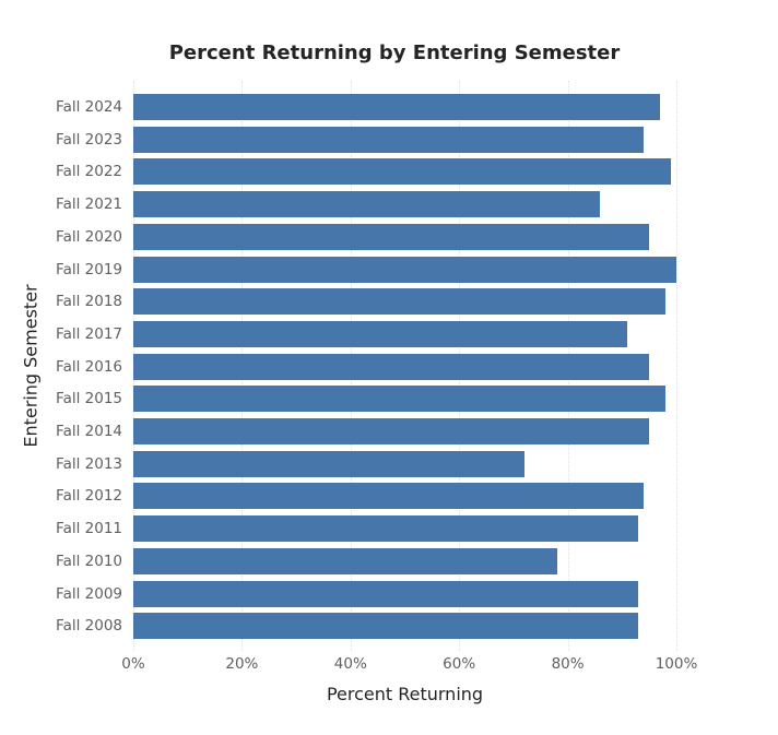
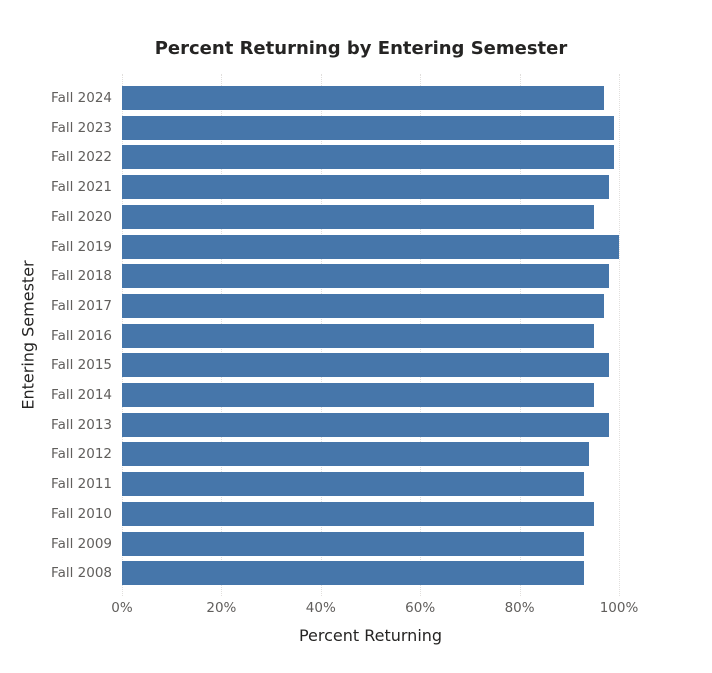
Fall 2023: 94% -> 99%
Fall 2021: 86% -> 98%
Fall 2017: 91% -> 97%
Fall 2013: 72% -> 98%
Fall 2010: 78% -> 95%
